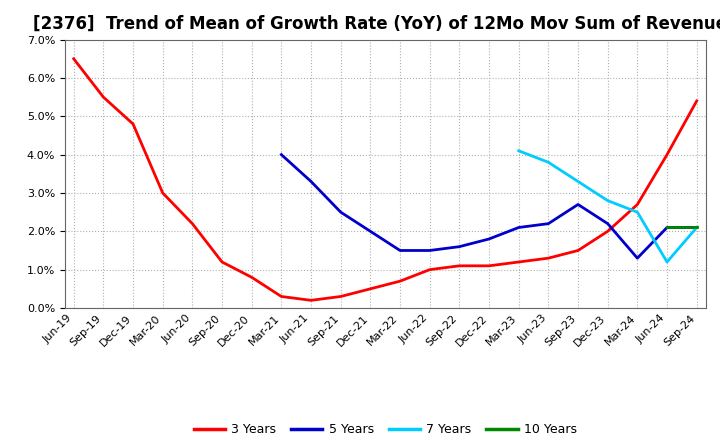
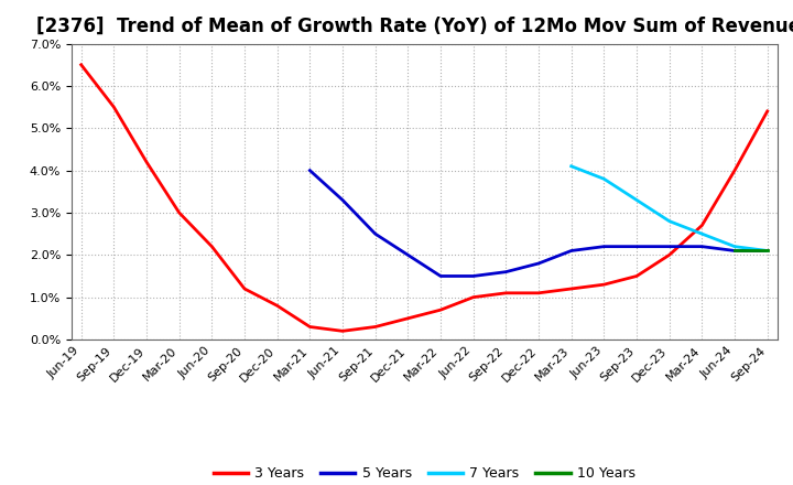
3 Years/Dec-19: 4.8% -> 4.2%
5 Years/Sep-23: 2.7% -> 2.2%
5 Years/Mar-24: 1.3% -> 2.2%
7 Years/Jun-24: 1.2% -> 2.2%
